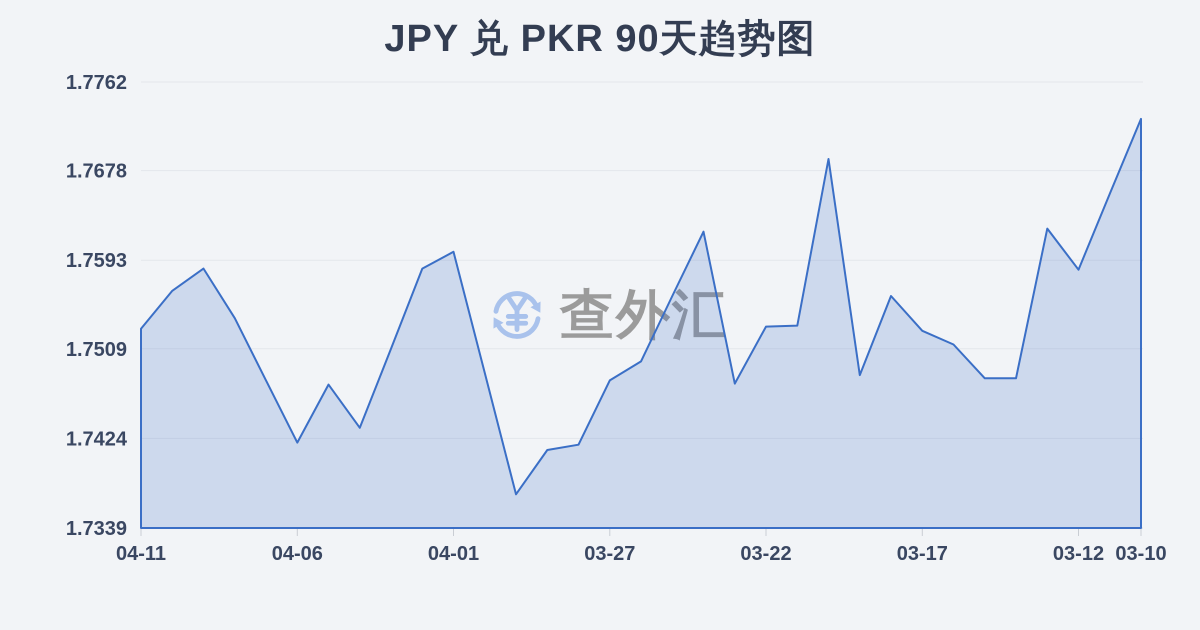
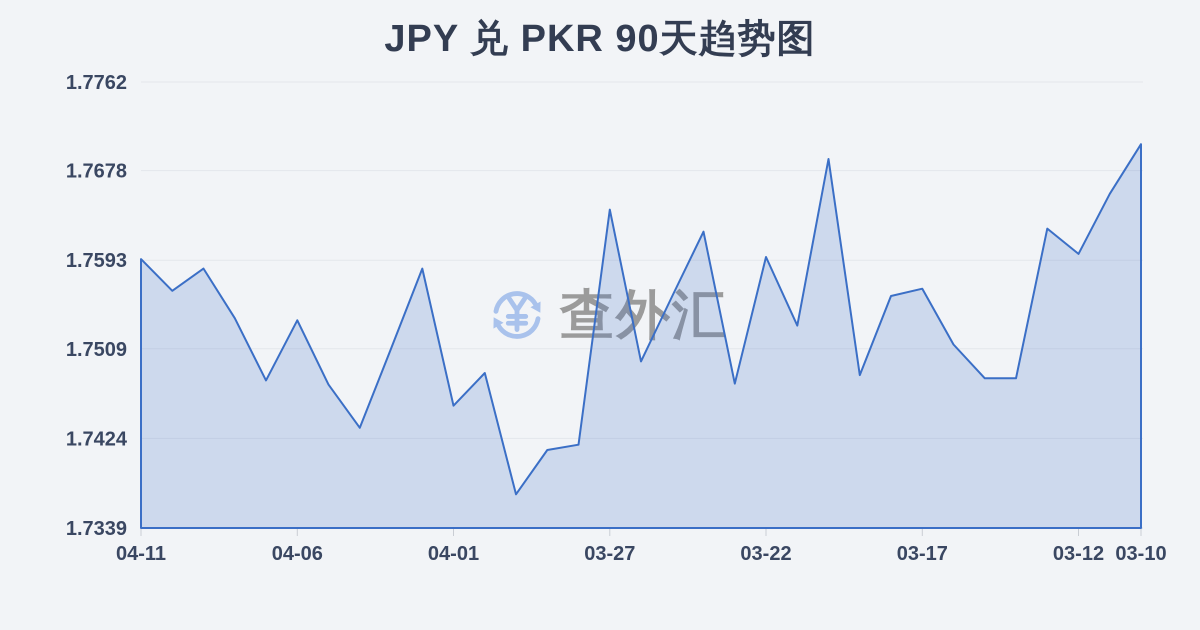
04-11: 1.7528 -> 1.7594
04-06: 1.7420 -> 1.7536
04-01: 1.7601 -> 1.7455
03-27: 1.7479 -> 1.7641
03-22: 1.7530 -> 1.7596
03-17: 1.7526 -> 1.7566
03-12: 1.7584 -> 1.7599
03-10: 1.7727 -> 1.7703
